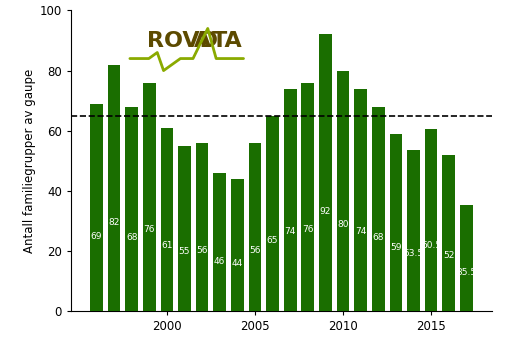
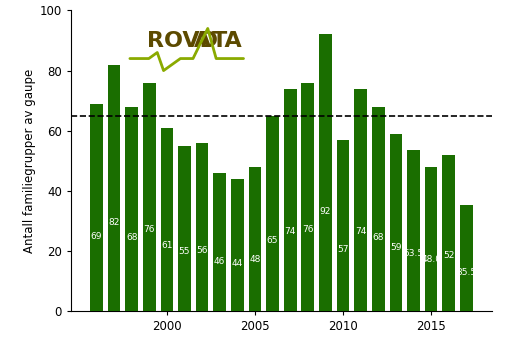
2005: 56 -> 48
2010: 80 -> 57
2015: 60.5 -> 48.0
